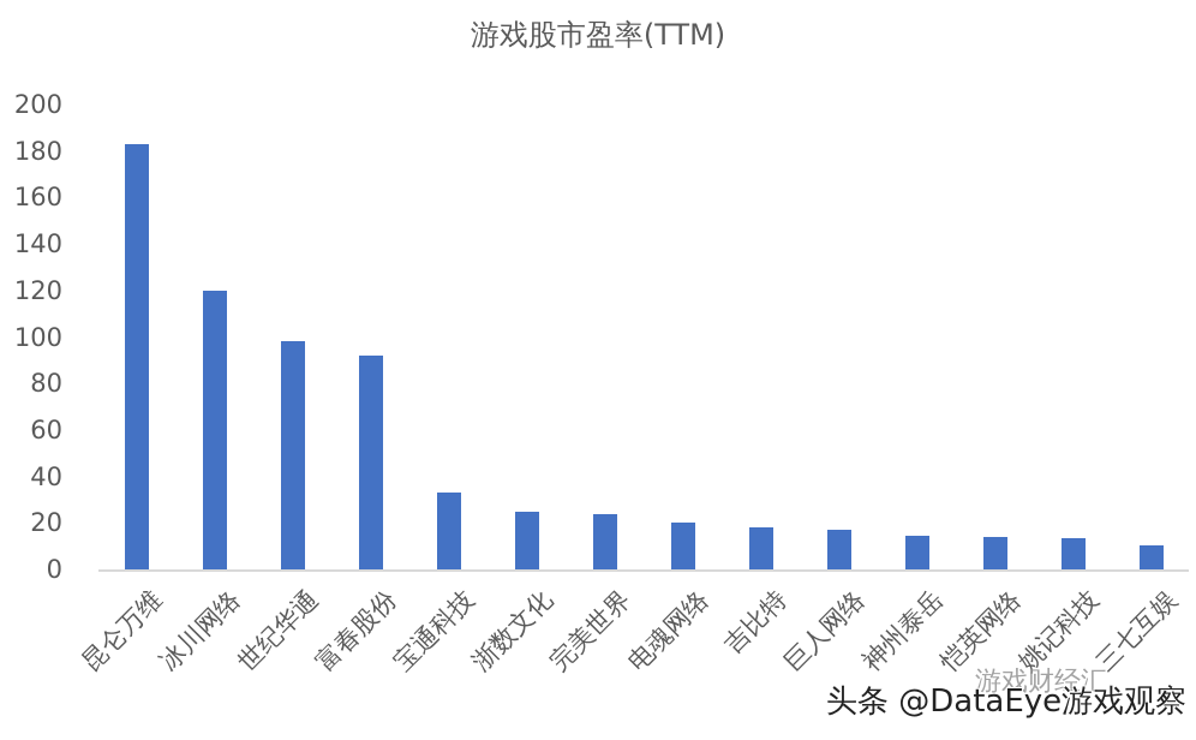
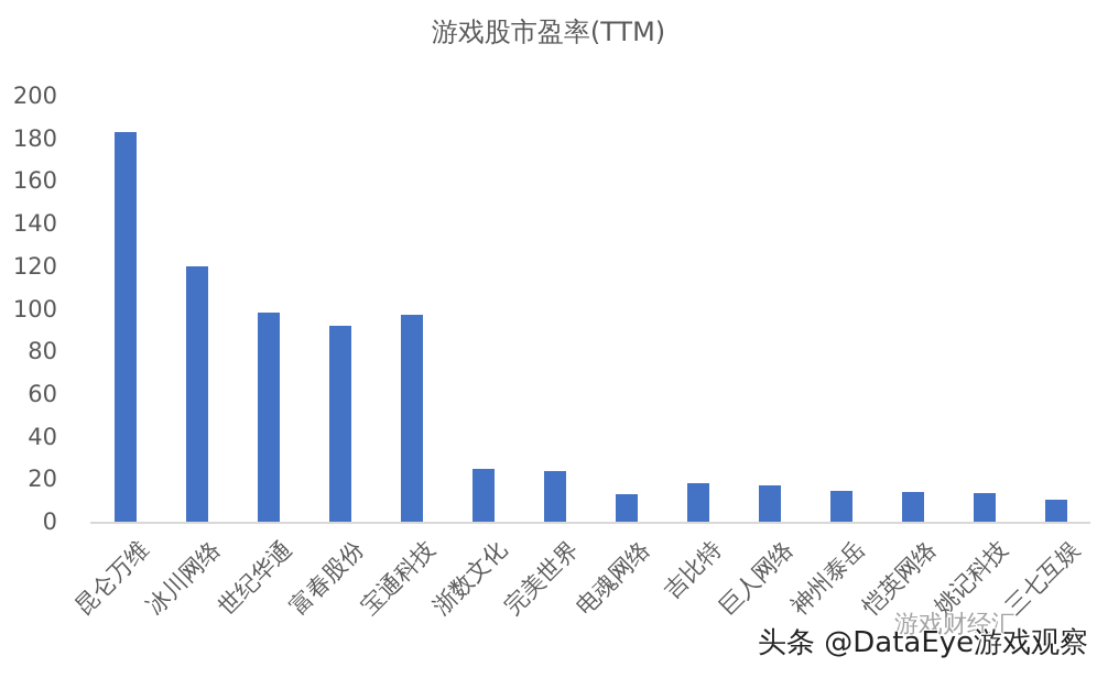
宝通科技: 33 -> 97
电魂网络: 20 -> 13
